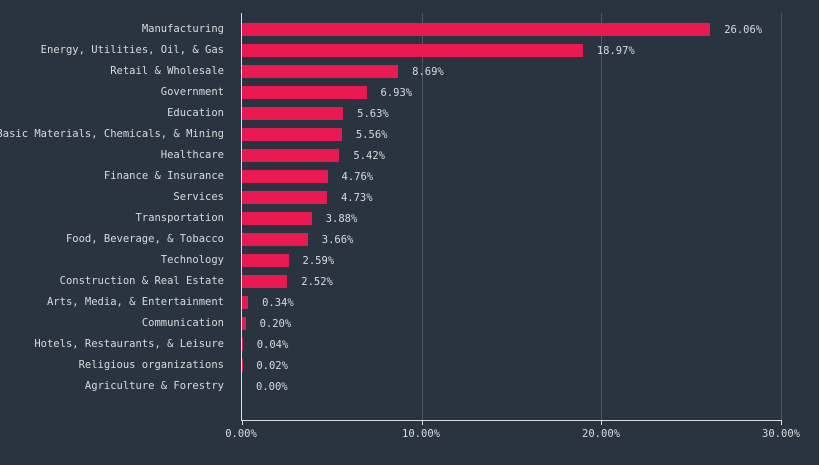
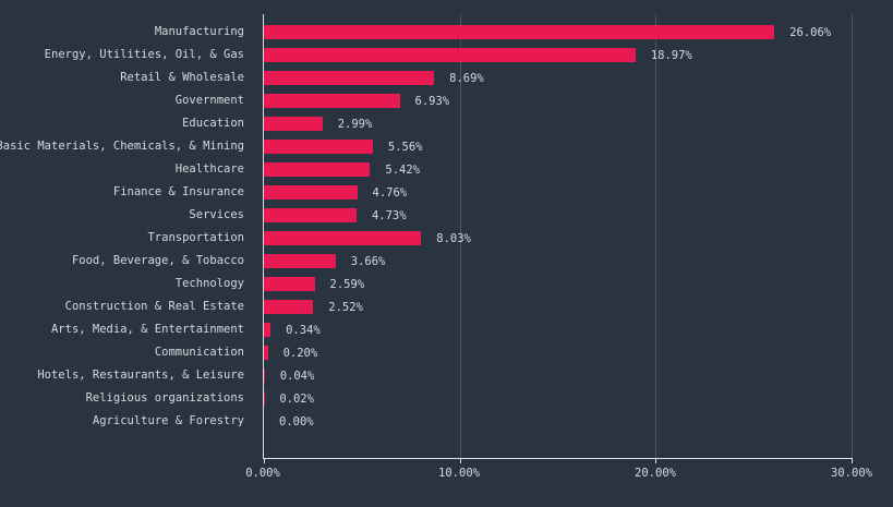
Education: 5.63% -> 2.99%
Transportation: 3.88% -> 8.03%
